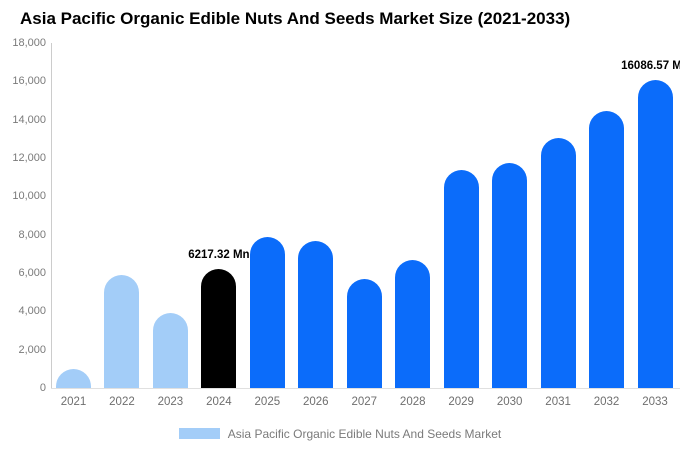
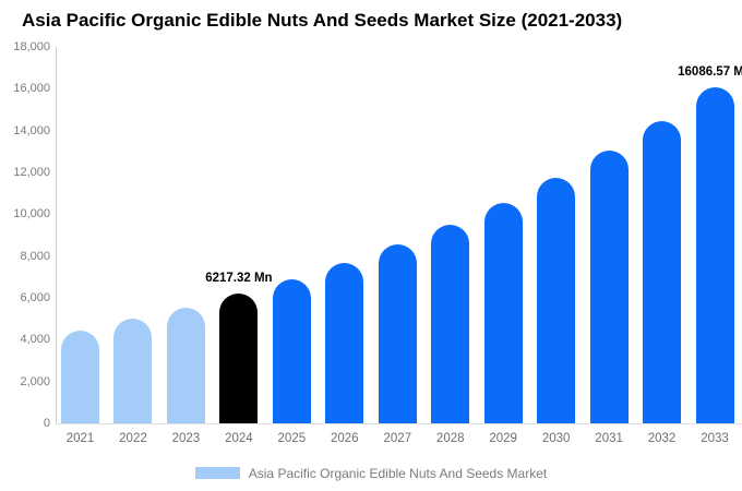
2021: 1000 -> 4400
2022: 5900 -> 5000
2023: 3900 -> 5500
2025: 7900 -> 6900
2027: 5700 -> 8500
2028: 6700 -> 9500
2029: 11400 -> 10500
